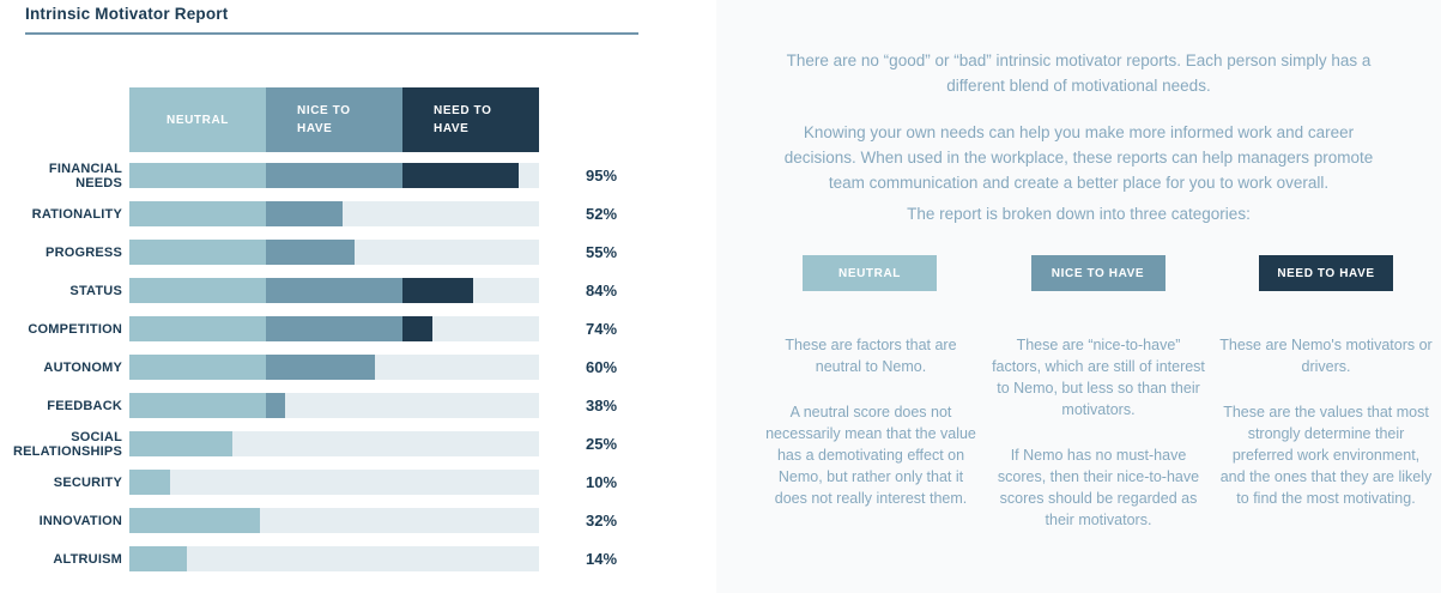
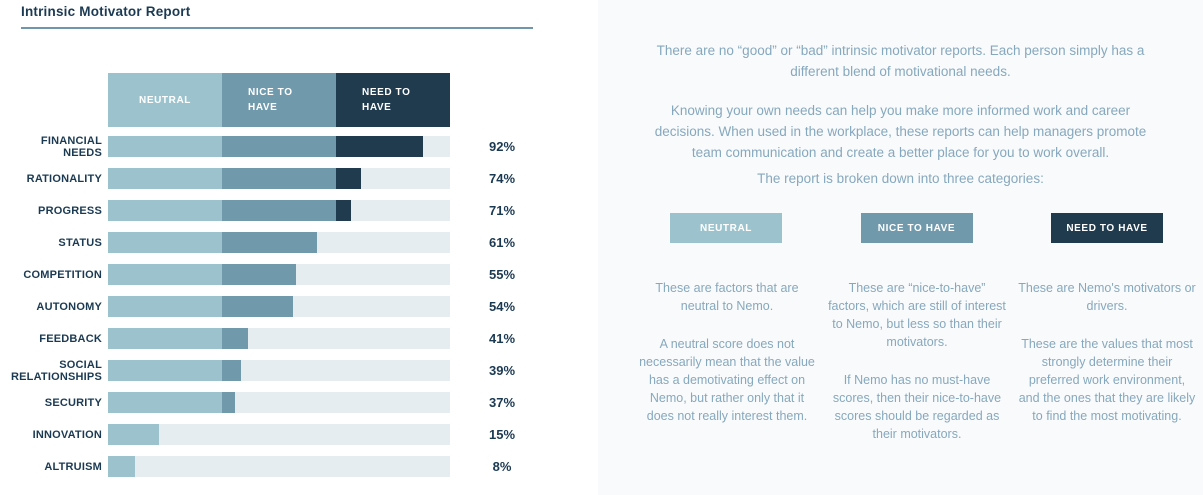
FINANCIAL NEEDS: 95% -> 92%
RATIONALITY: 52% -> 74%
PROGRESS: 55% -> 71%
STATUS: 84% -> 61%
COMPETITION: 74% -> 55%
AUTONOMY: 60% -> 54%
FEEDBACK: 38% -> 41%
SOCIAL RELATIONSHIPS: 25% -> 39%
SECURITY: 10% -> 37%
INNOVATION: 32% -> 15%
ALTRUISM: 14% -> 8%
